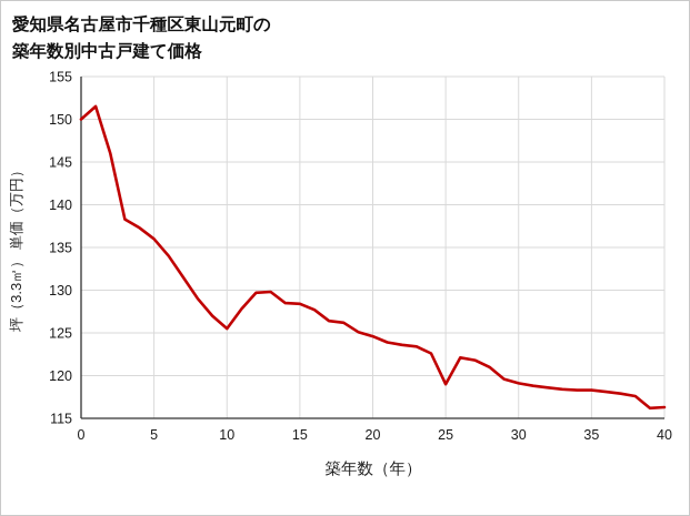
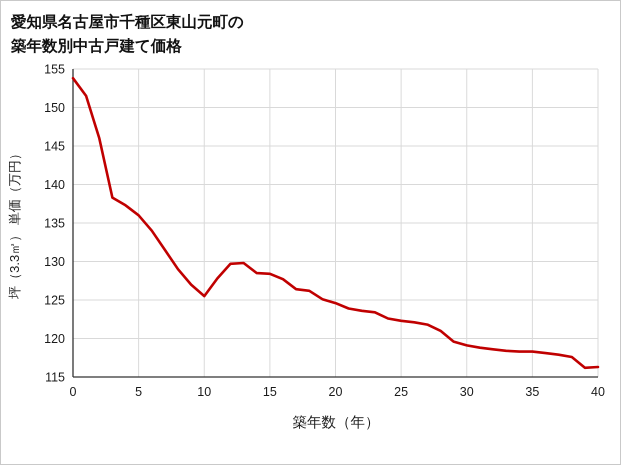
0: 150 -> 154
25: 119 -> 122
